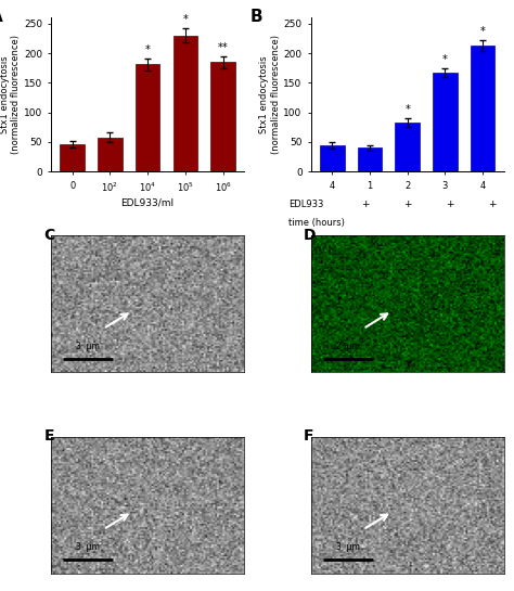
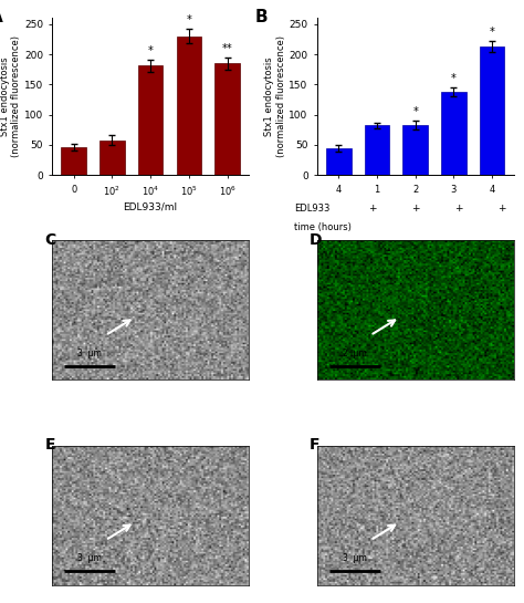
1: 40 -> 82
3: 167 -> 138
